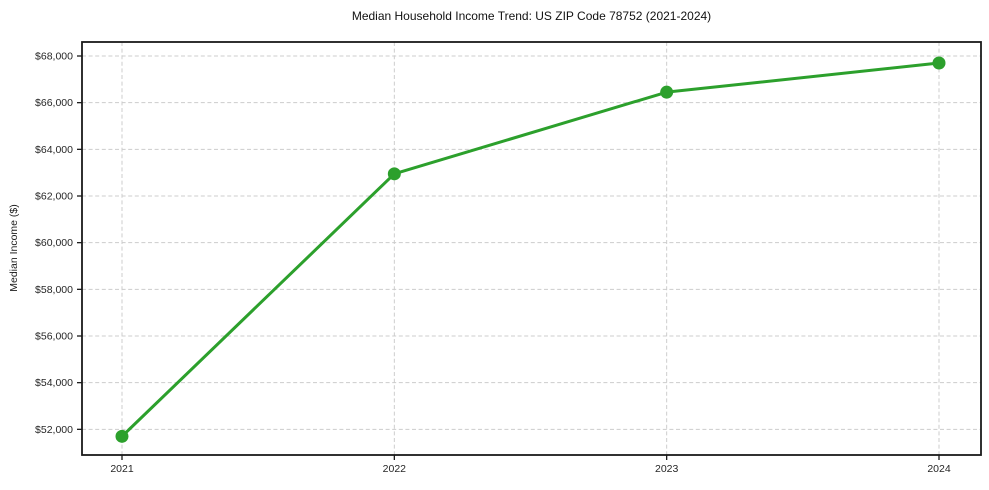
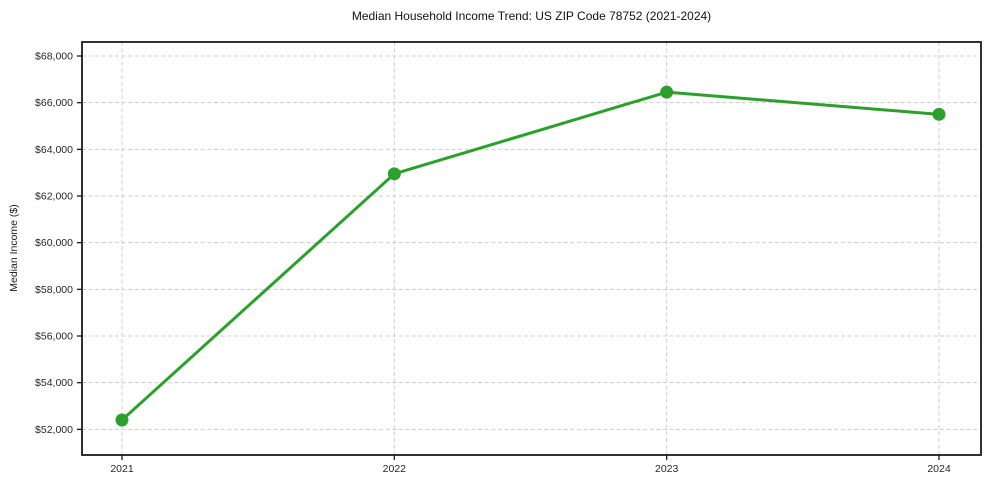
2021: $51700 -> $52400
2024: $67700 -> $65500
